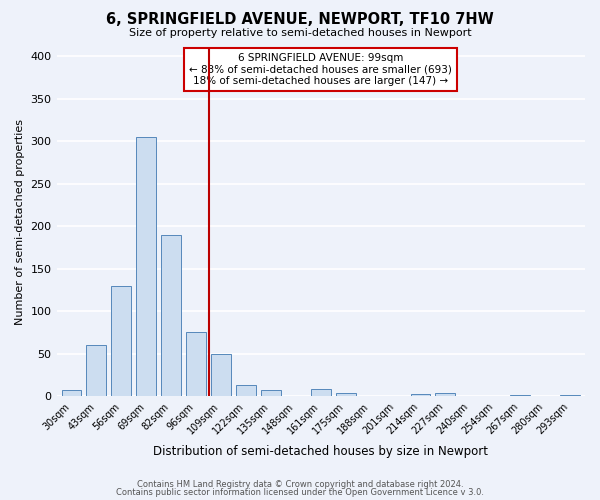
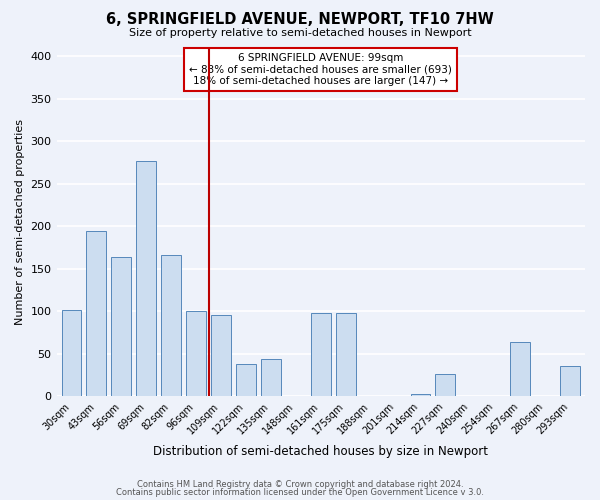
30sqm: 7 -> 102
43sqm: 60 -> 194
56sqm: 130 -> 164
69sqm: 305 -> 276
82sqm: 190 -> 166
96sqm: 75 -> 100
109sqm: 50 -> 96
122sqm: 13 -> 38
135sqm: 7 -> 44
161sqm: 8 -> 98
175sqm: 4 -> 98
227sqm: 4 -> 26
267sqm: 2 -> 64
293sqm: 2 -> 36
